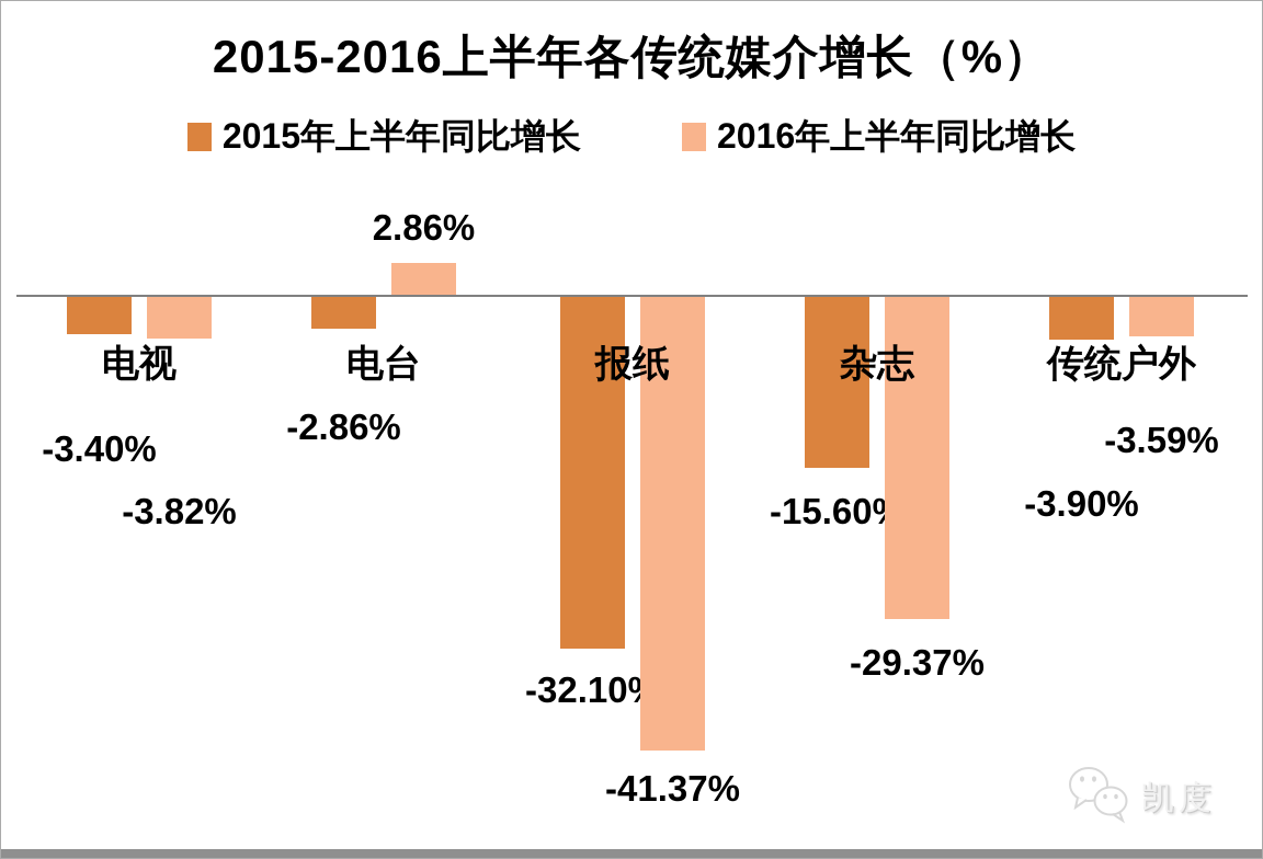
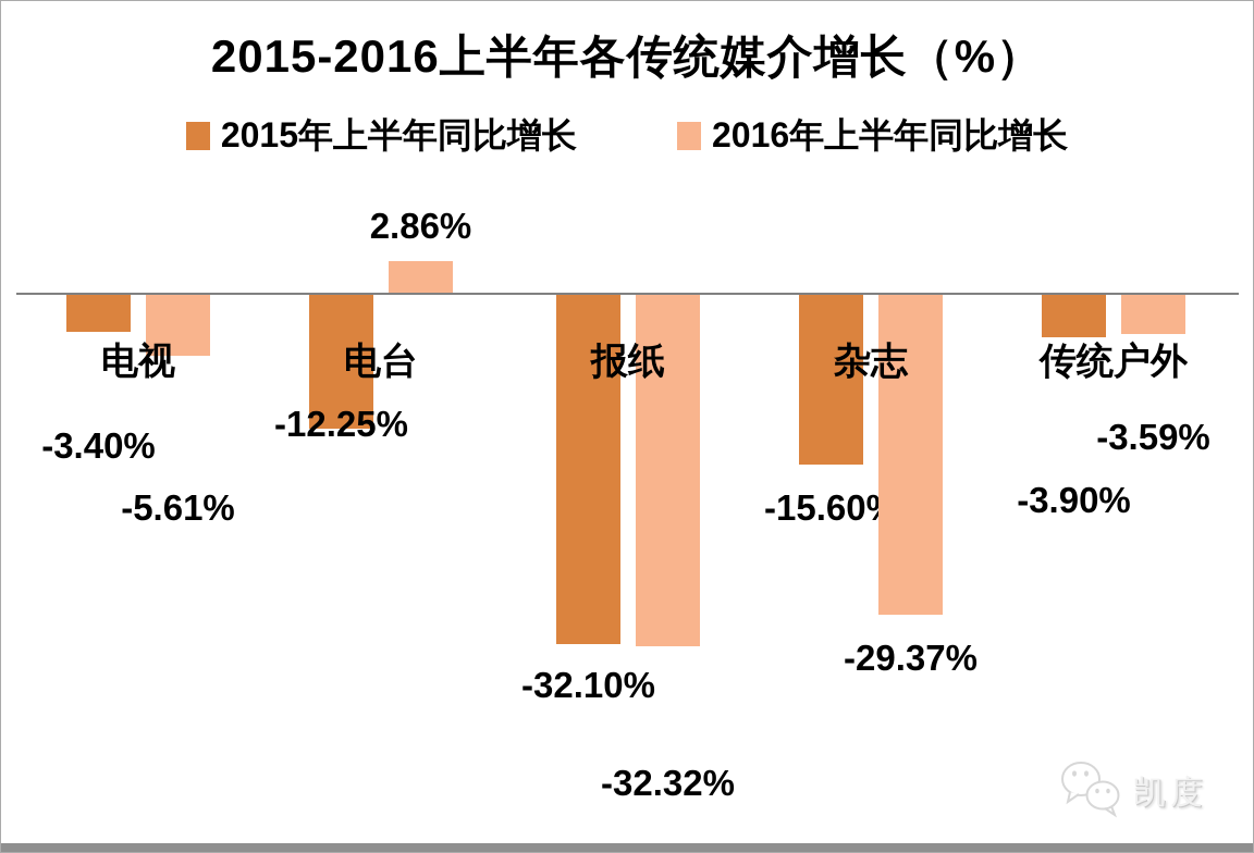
2016年上半年同比增长/电视: -3.82% -> -5.61%
2015年上半年同比增长/电台: -2.86% -> -12.25%
2016年上半年同比增长/报纸: -41.37% -> -32.32%
